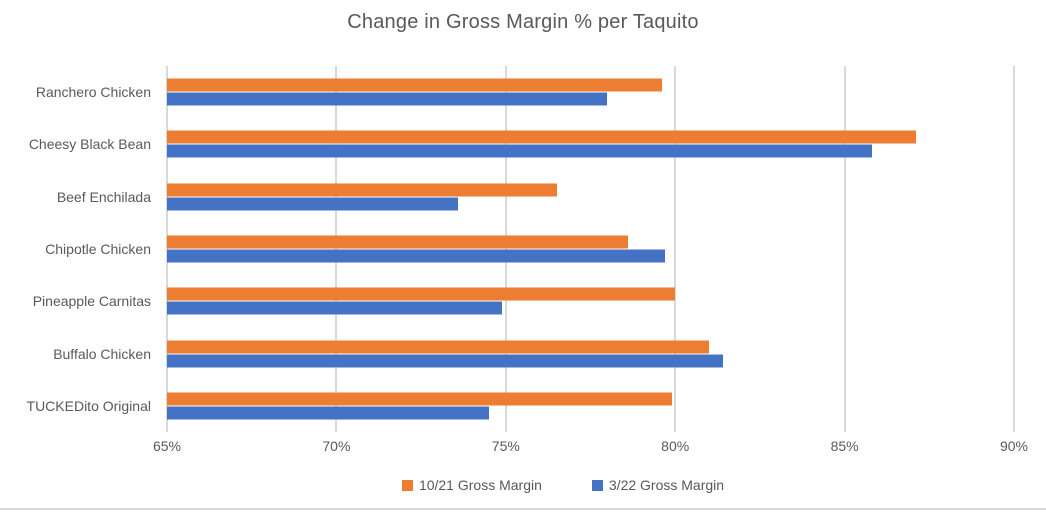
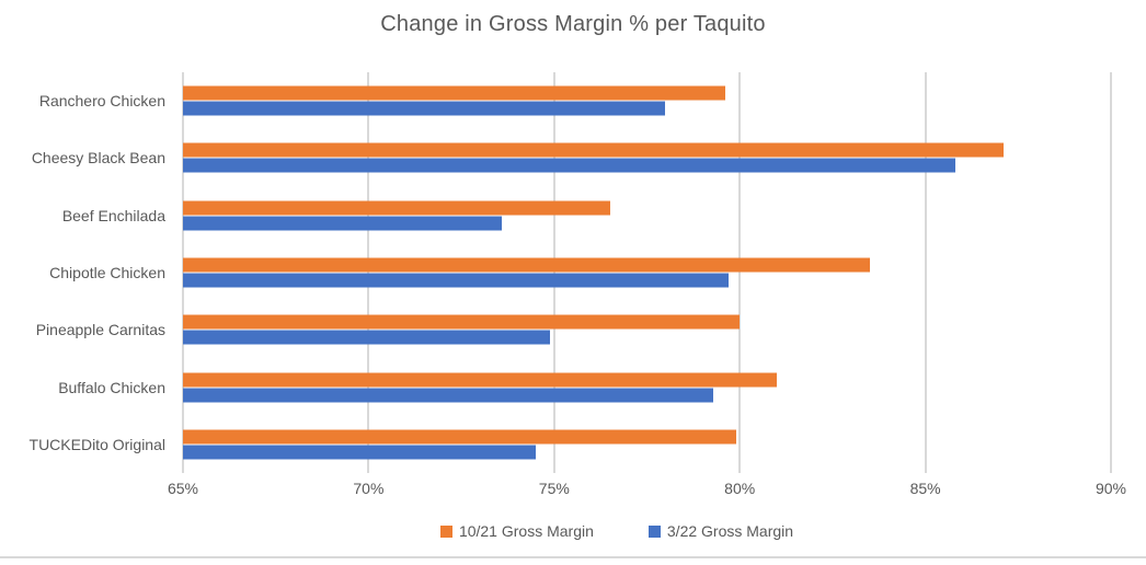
10/21 Gross Margin/Chipotle Chicken: 78.6% -> 83.5%
3/22 Gross Margin/Buffalo Chicken: 81.4% -> 79.3%
